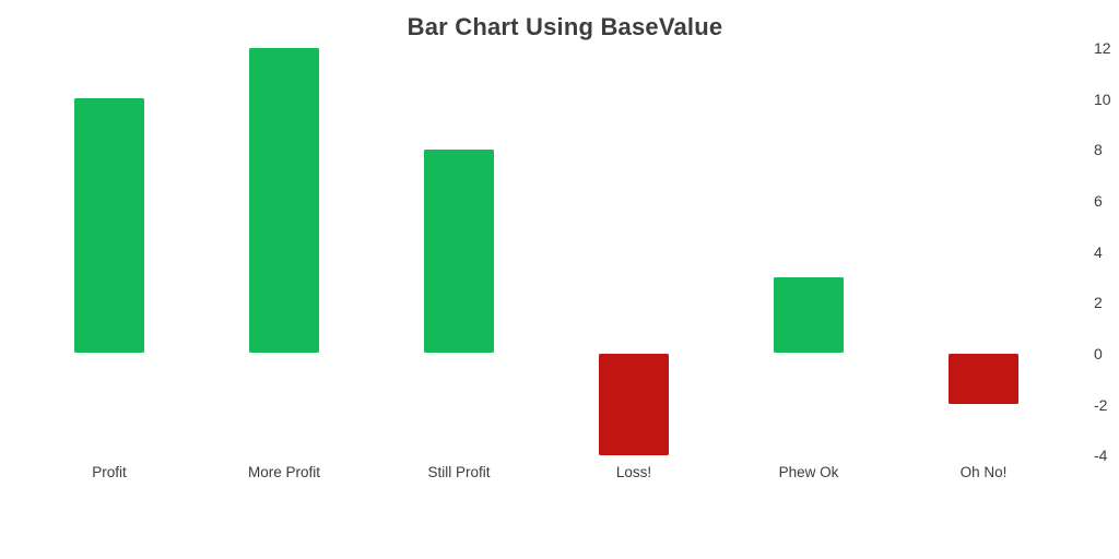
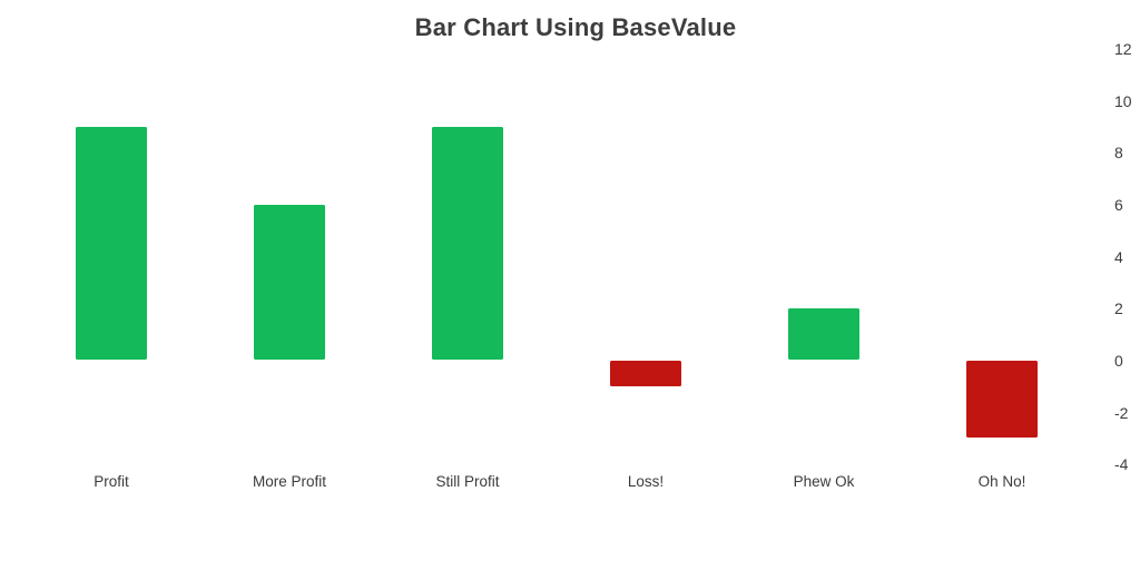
Profit: 10 -> 9
More Profit: 12 -> 6
Still Profit: 8 -> 9
Loss!: -4 -> -1
Phew Ok: 3 -> 2
Oh No!: -2 -> -3
